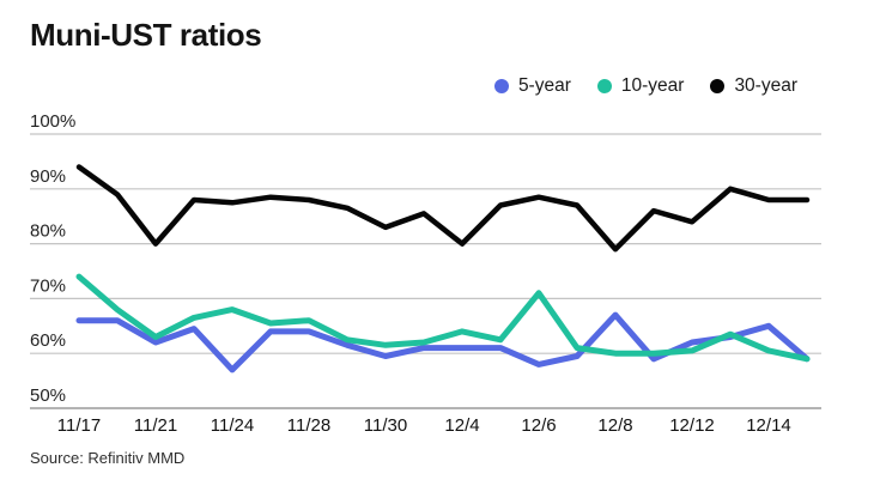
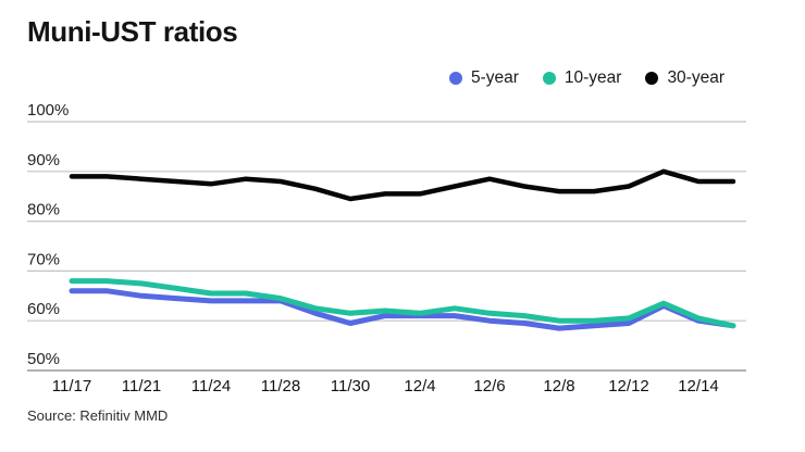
10-year/11/17: 74% -> 68%
30-year/11/17: 94% -> 89%
5-year/11/21: 62% -> 65%
10-year/11/21: 63% -> 68%
30-year/11/21: 80% -> 88%
5-year/11/24: 57% -> 64%
10-year/11/24: 68% -> 66%
10-year/11/28: 66% -> 64%
30-year/11/30: 83% -> 84%
10-year/12/4: 64% -> 62%
30-year/12/4: 80% -> 86%
5-year/12/6: 58% -> 60%
10-year/12/6: 71% -> 62%
5-year/12/8: 67% -> 58%
30-year/12/8: 79% -> 86%
5-year/12/12: 62% -> 60%
30-year/12/12: 84% -> 87%
5-year/12/14: 65% -> 60%
